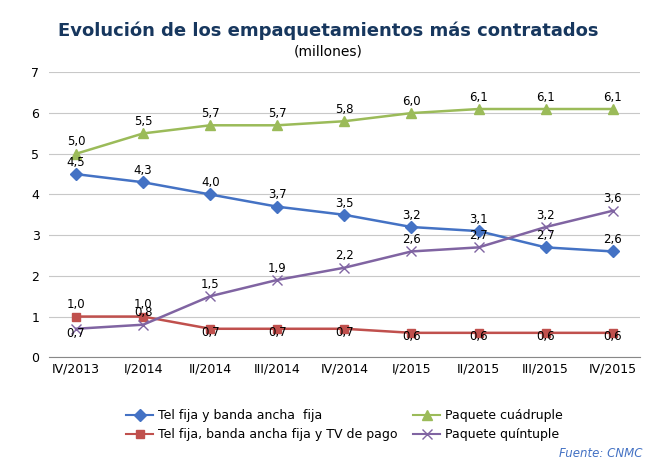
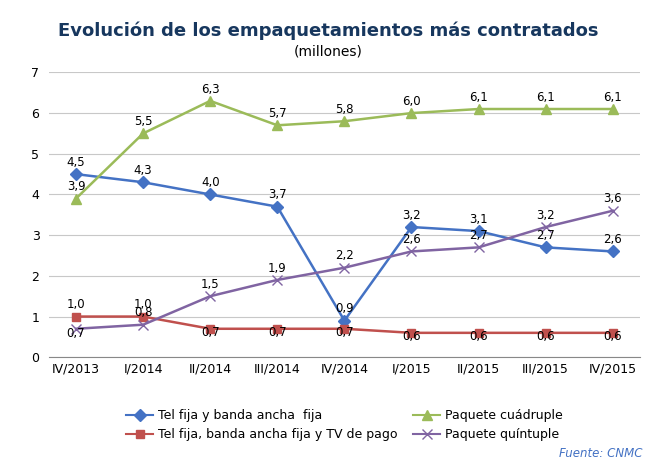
Paquete cuádruple/IV/2013: 5,0 -> 3,9
Paquete cuádruple/II/2014: 5,7 -> 6,3
Tel fija y banda ancha fija/IV/2014: 3,5 -> 0,9
